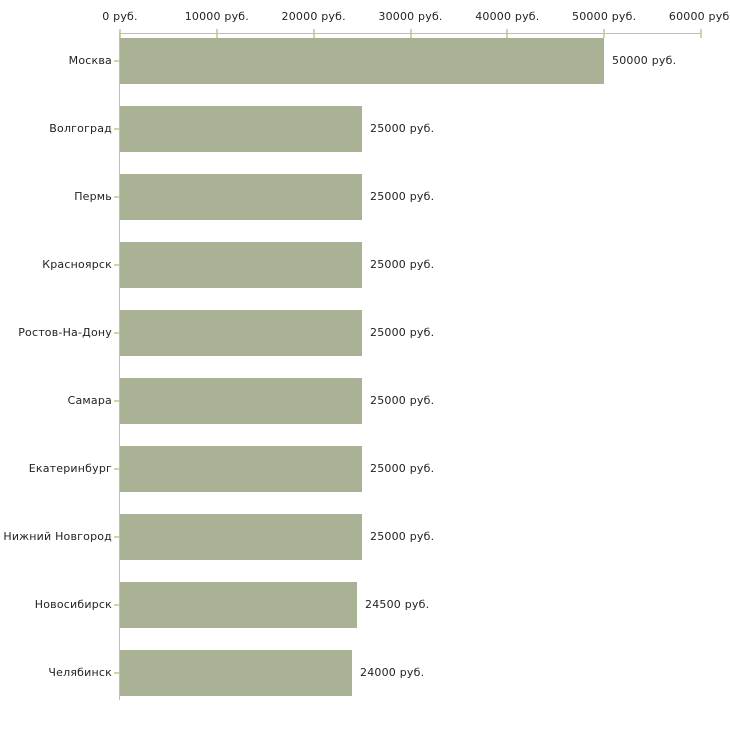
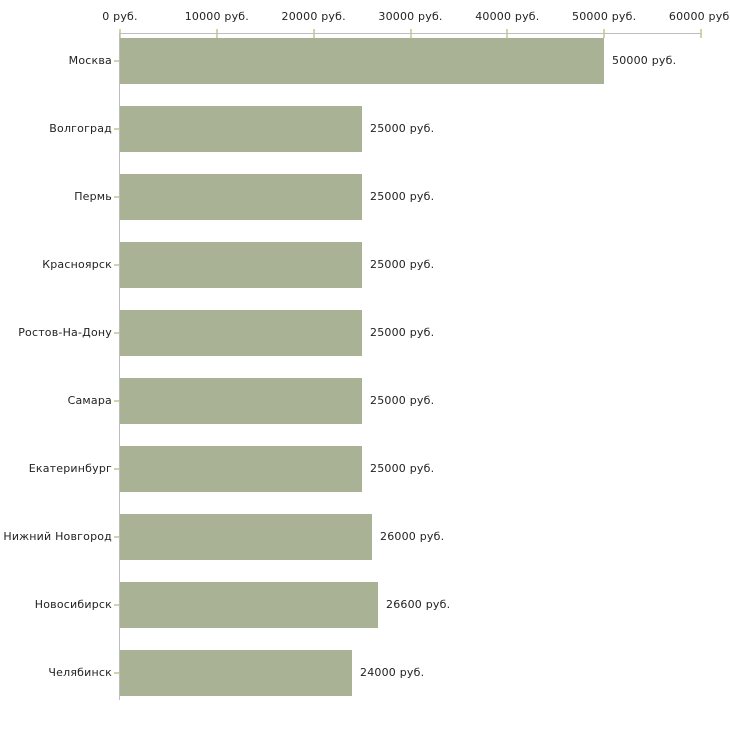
Нижний Новгород: 25000 -> 26000
Новосибирск: 24500 -> 26600
